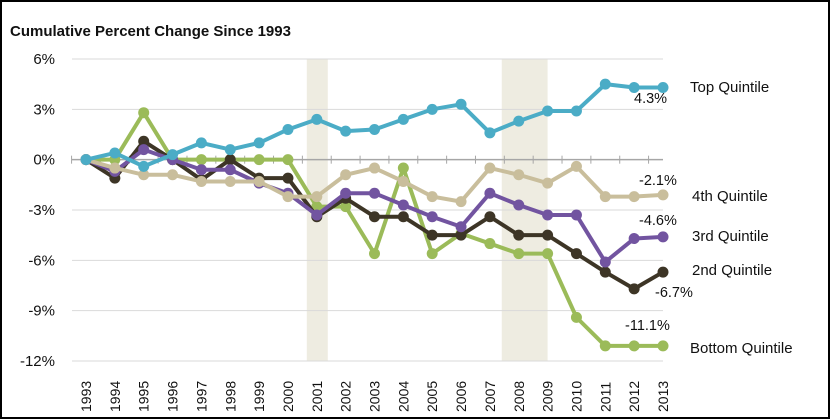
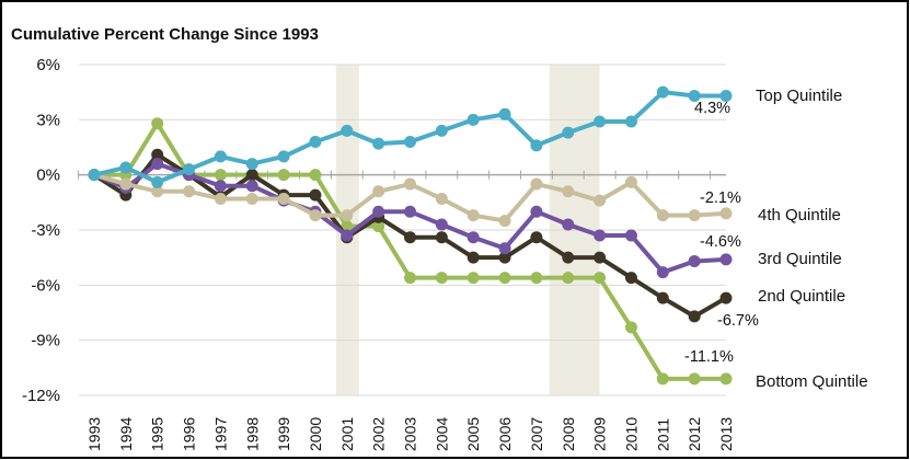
Bottom Quintile/2004: -0.5% -> -5.6%
Bottom Quintile/2006: -4.4% -> -5.6%
Bottom Quintile/2007: -5.0% -> -5.6%
Bottom Quintile/2010: -9.4% -> -8.3%
3rd Quintile/2011: -6.1% -> -5.3%
